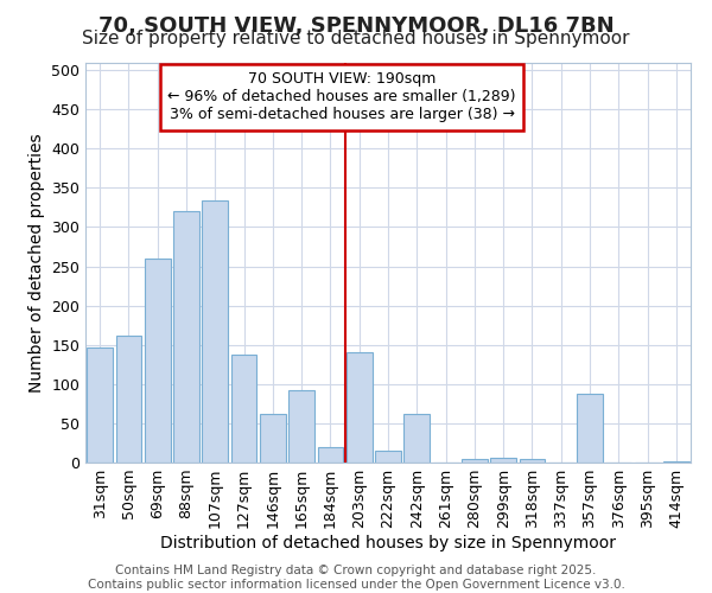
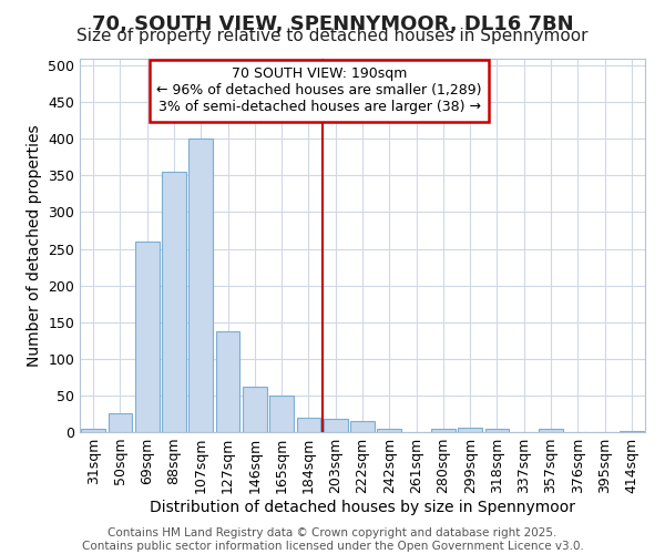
31sqm: 146 -> 5
50sqm: 162 -> 25
88sqm: 320 -> 355
107sqm: 334 -> 400
165sqm: 92 -> 50
203sqm: 140 -> 18
242sqm: 62 -> 4
357sqm: 88 -> 4
